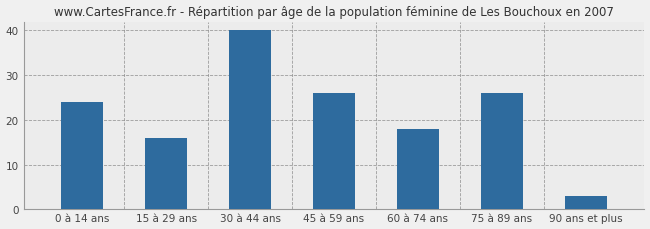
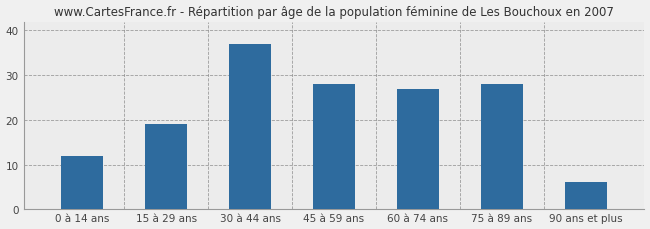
0 à 14 ans: 24 -> 12
15 à 29 ans: 16 -> 19
30 à 44 ans: 40 -> 37
45 à 59 ans: 26 -> 28
60 à 74 ans: 18 -> 27
75 à 89 ans: 26 -> 28
90 ans et plus: 3 -> 6
